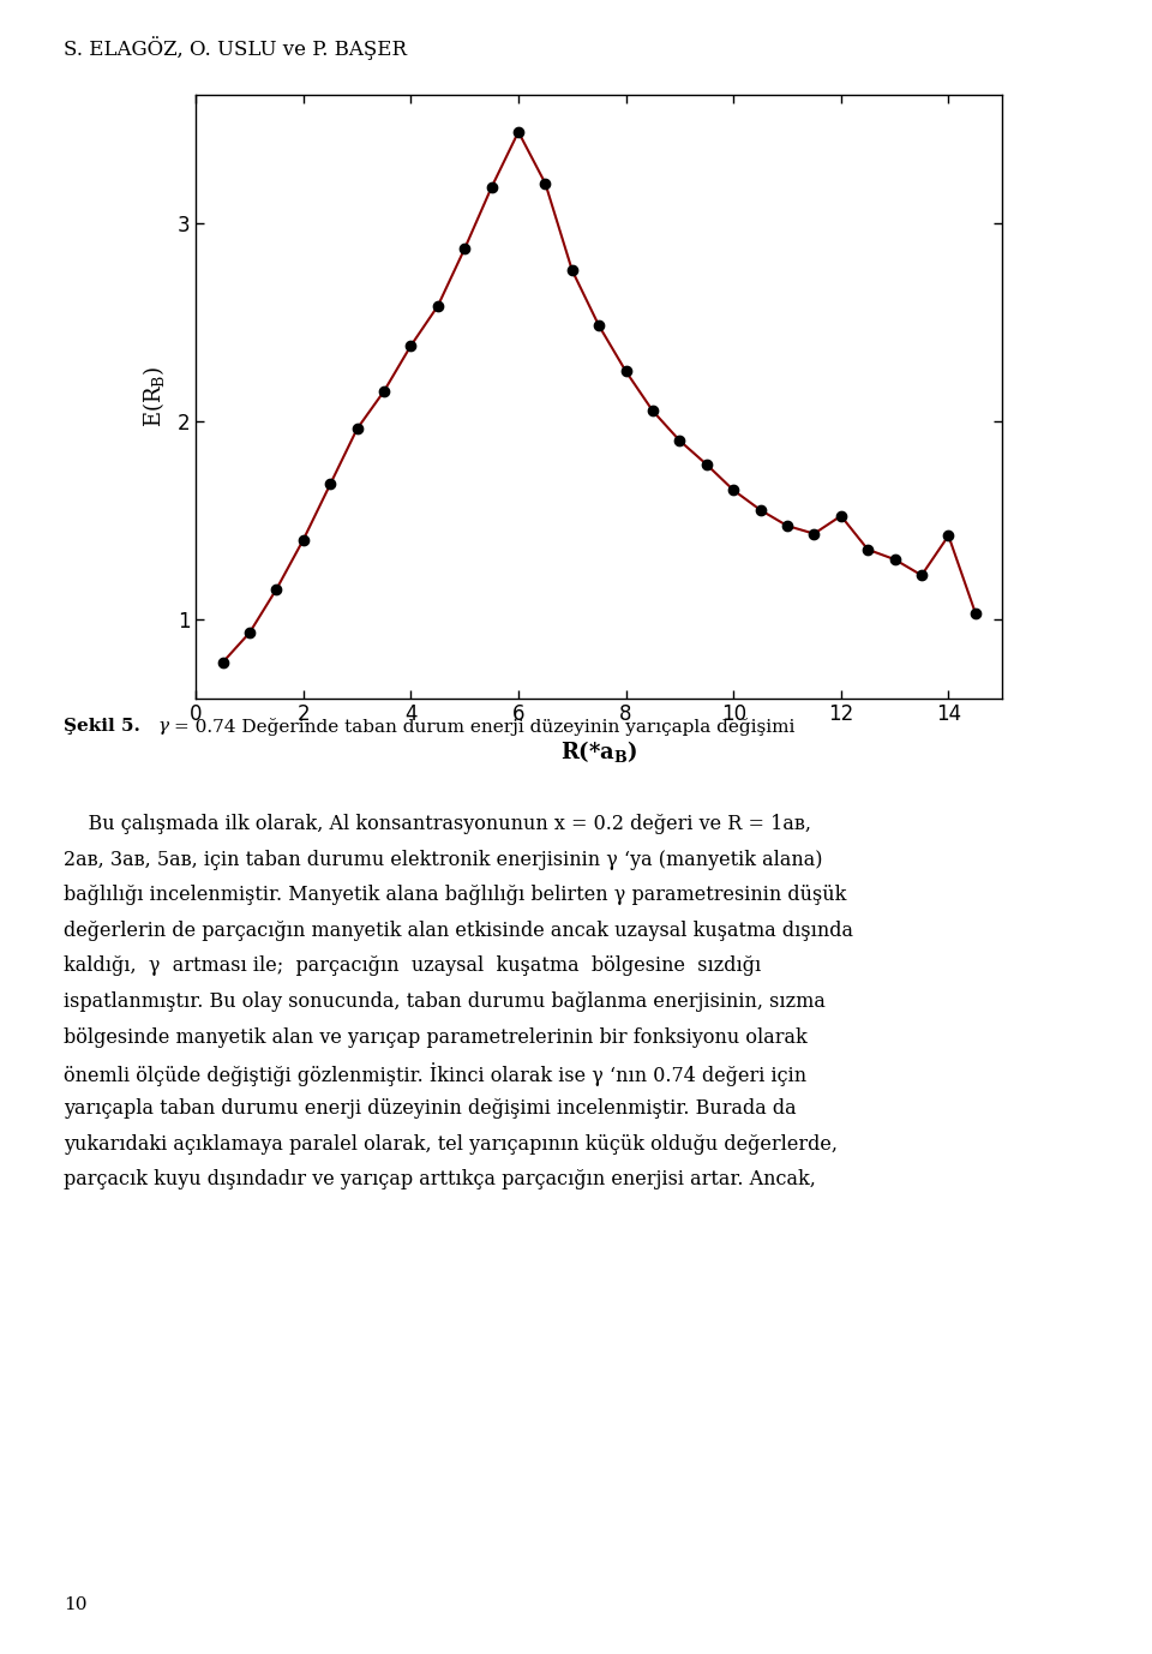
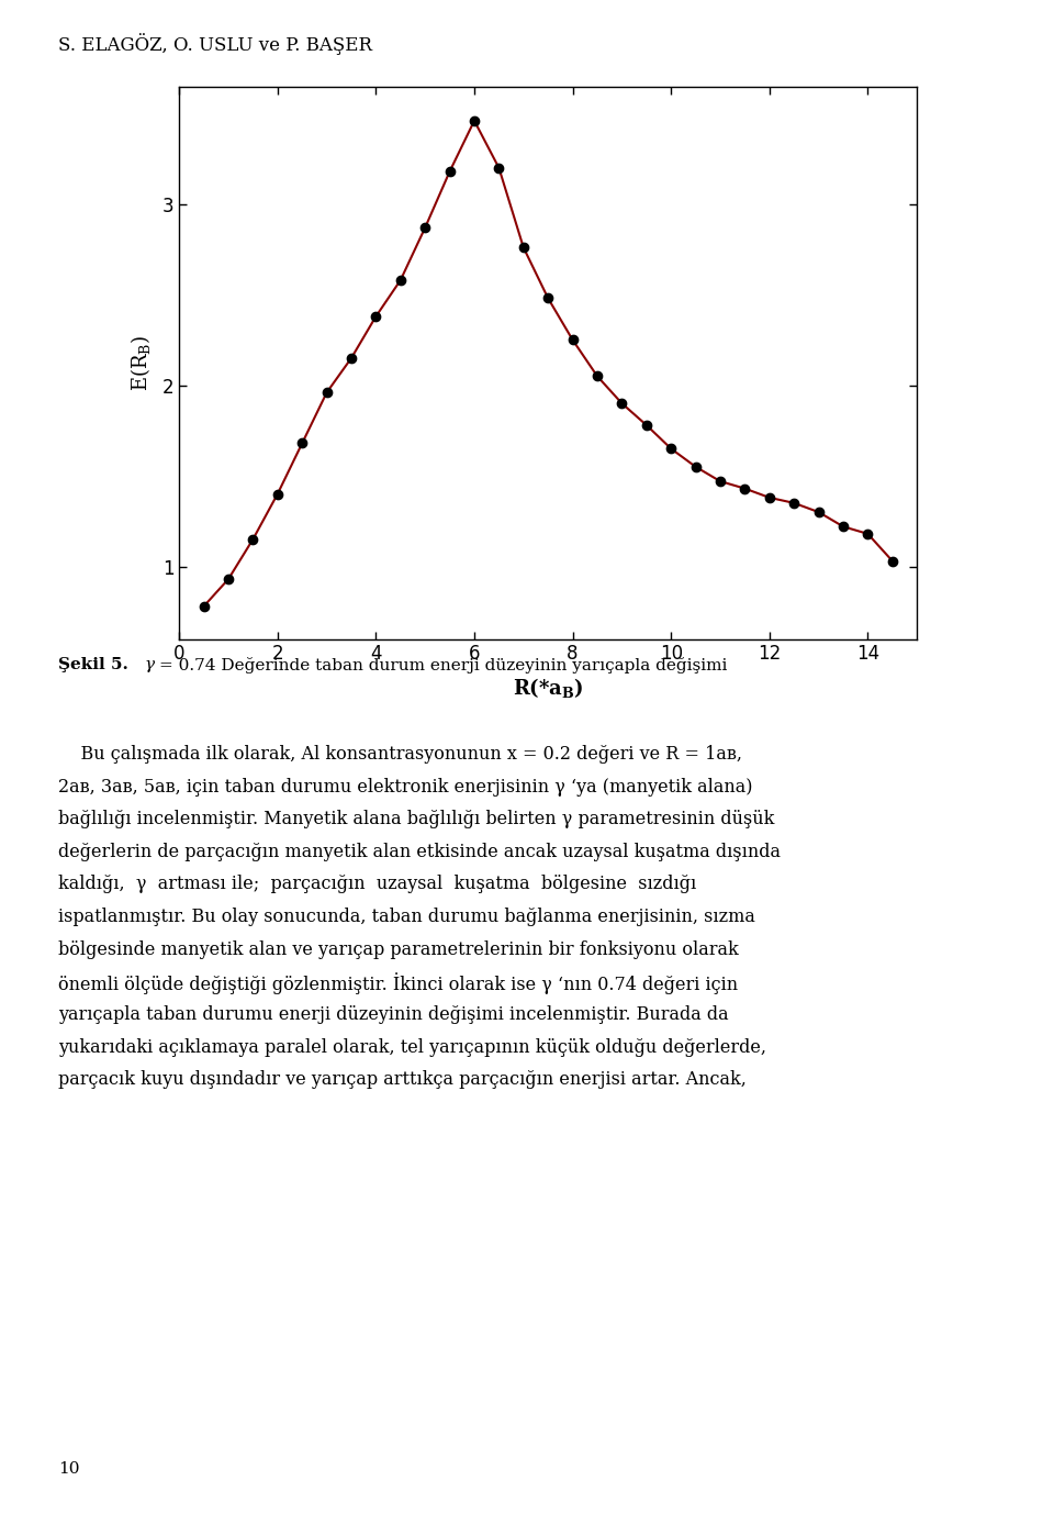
12: 1.52 -> 1.38
14: 1.42 -> 1.18
